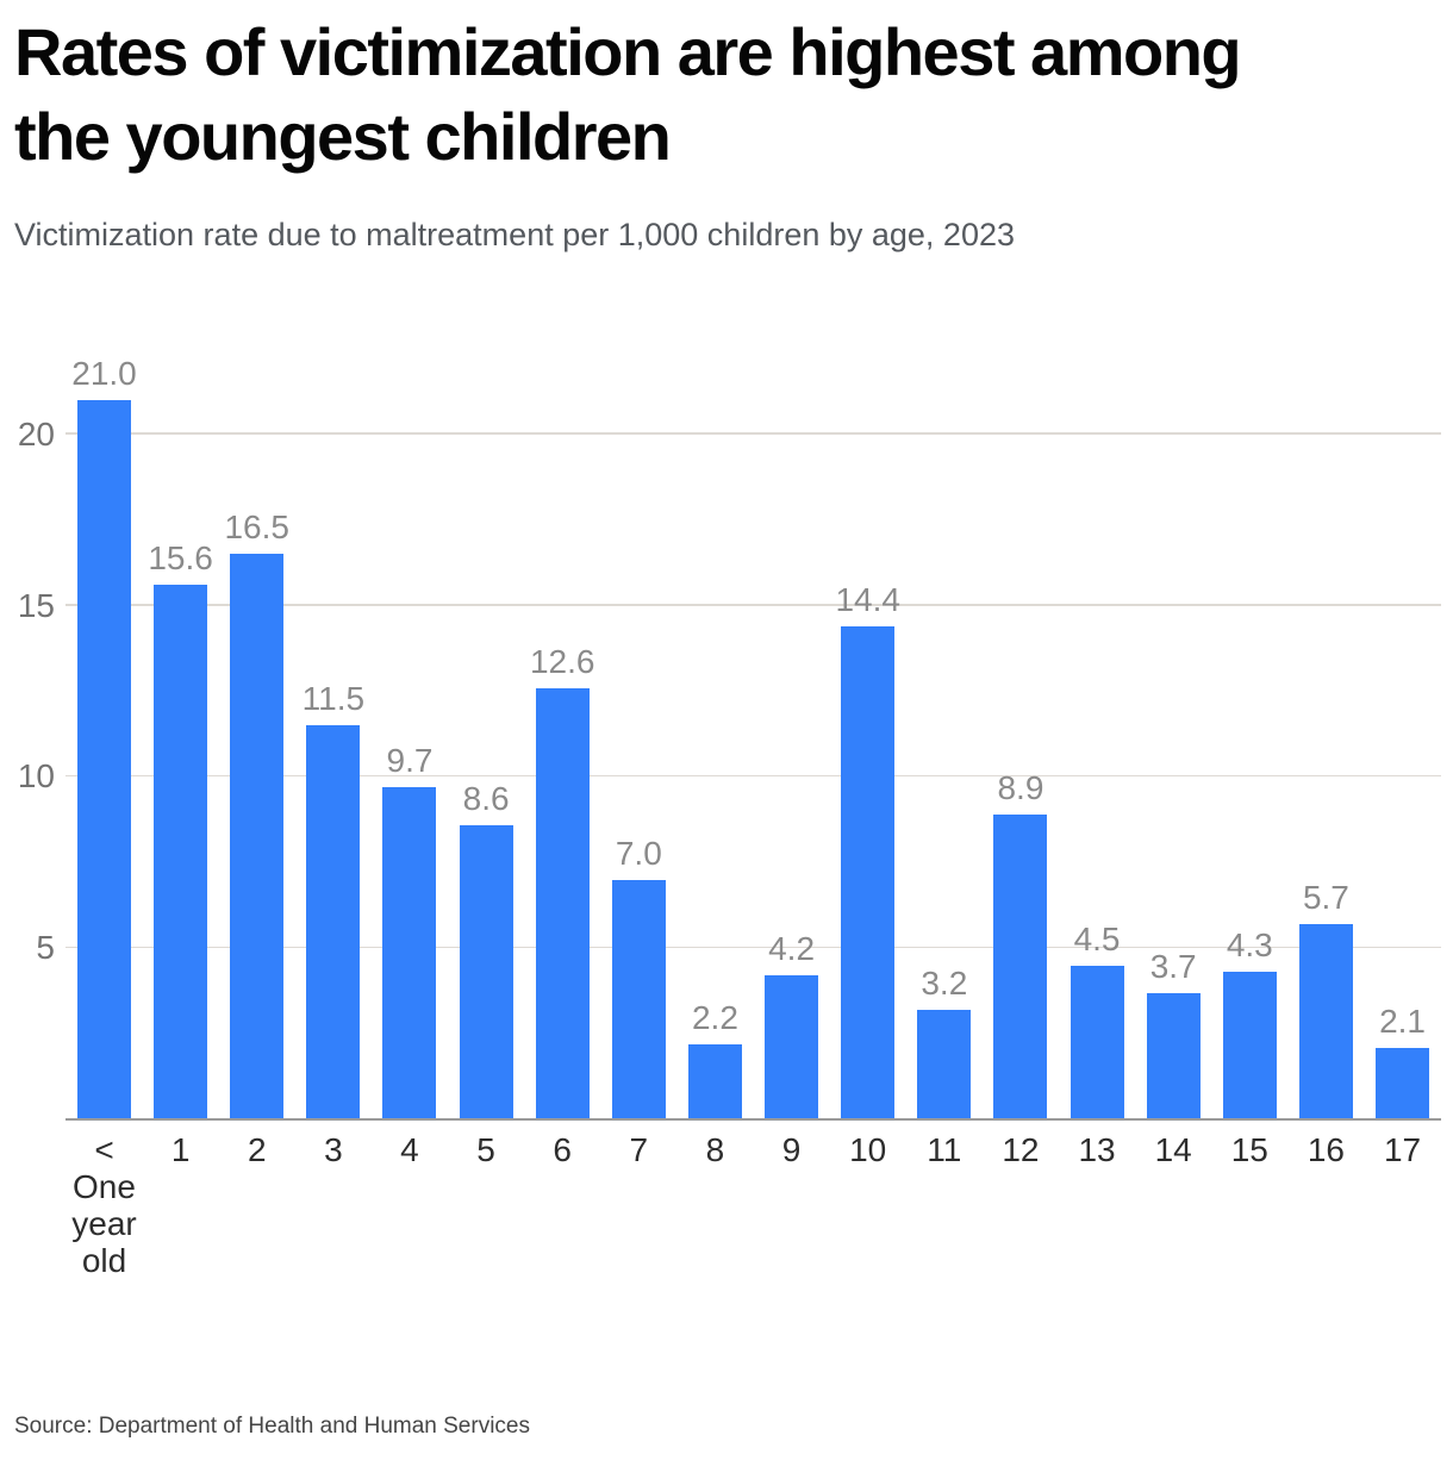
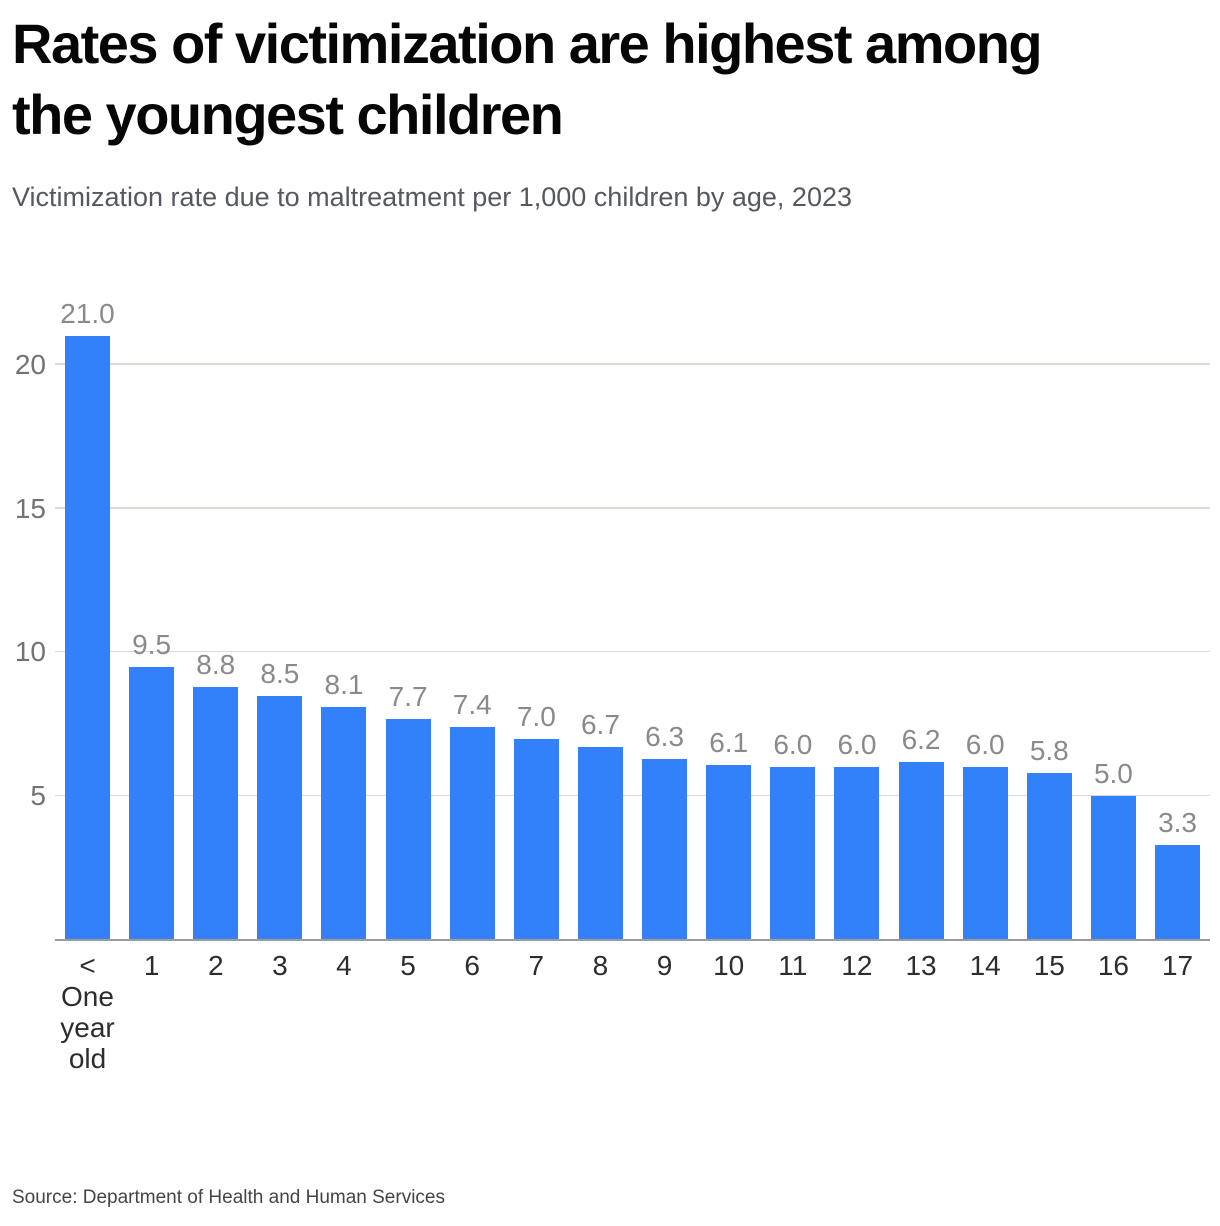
1: 15.6 -> 9.5
2: 16.5 -> 8.8
3: 11.5 -> 8.5
4: 9.7 -> 8.1
5: 8.6 -> 7.7
6: 12.6 -> 7.4
8: 2.2 -> 6.7
9: 4.2 -> 6.3
10: 14.4 -> 6.1
11: 3.2 -> 6.0
12: 8.9 -> 6.0
13: 4.5 -> 6.2
14: 3.7 -> 6.0
15: 4.3 -> 5.8
16: 5.7 -> 5.0
17: 2.1 -> 3.3
